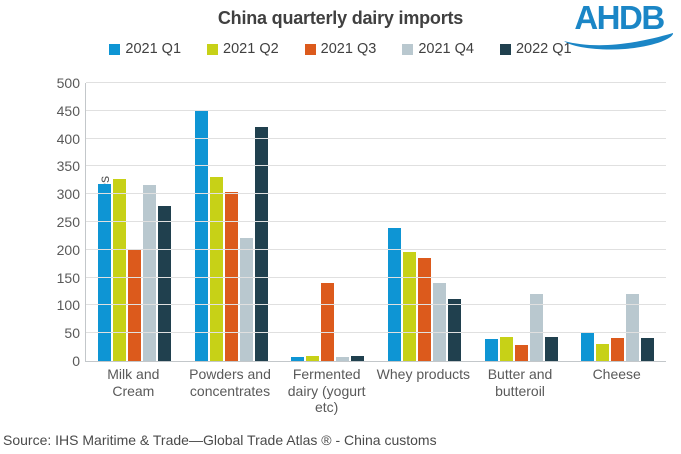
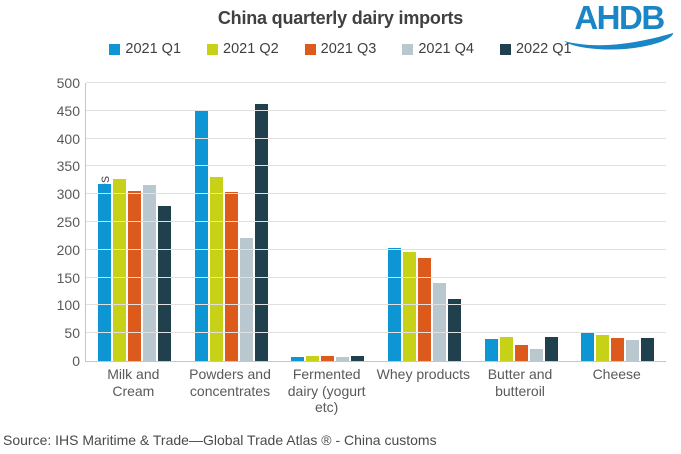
2021 Q3/Milk and Cream: 200 -> 310
2022 Q1/Powders and concentrates: 420 -> 460
2021 Q3/Fermented dairy (yogurt etc): 140 -> 10
2021 Q1/Whey products: 240 -> 200
2021 Q4/Butter and butteroil: 120 -> 20
2021 Q2/Cheese: 30 -> 50
2021 Q4/Cheese: 120 -> 40
